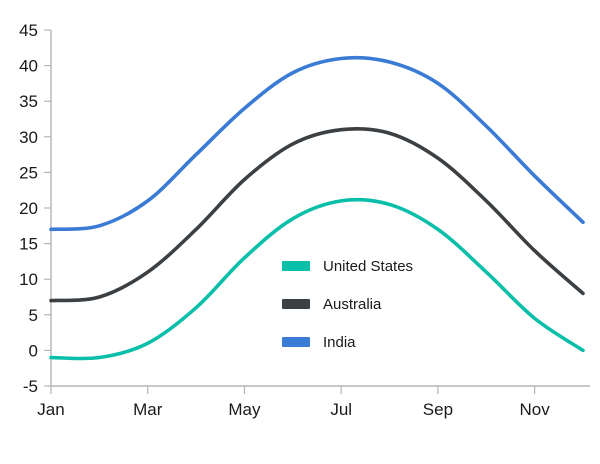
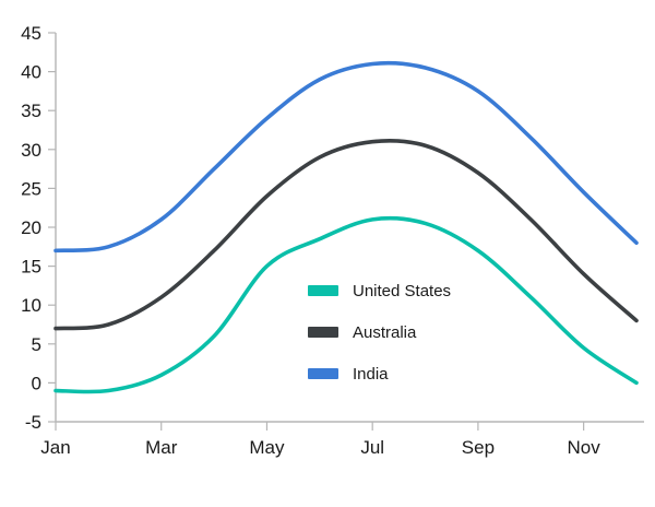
United States/May: 13 -> 15
